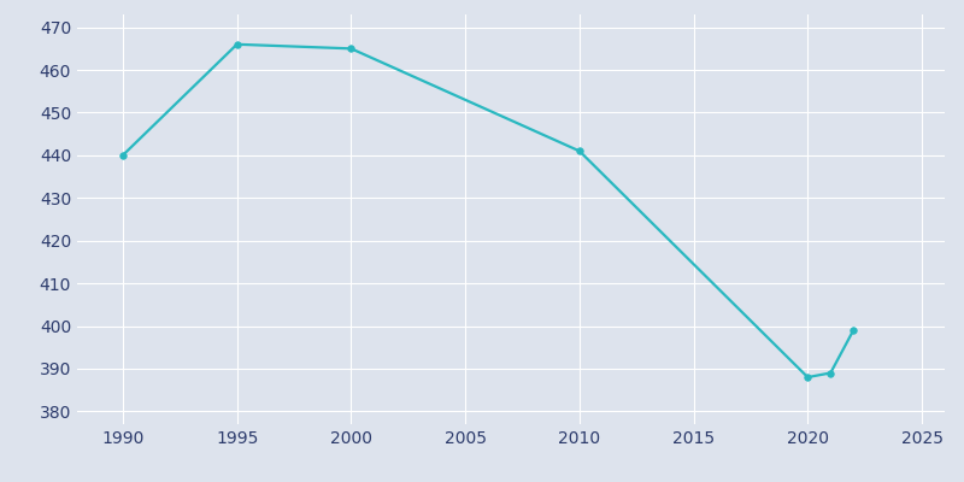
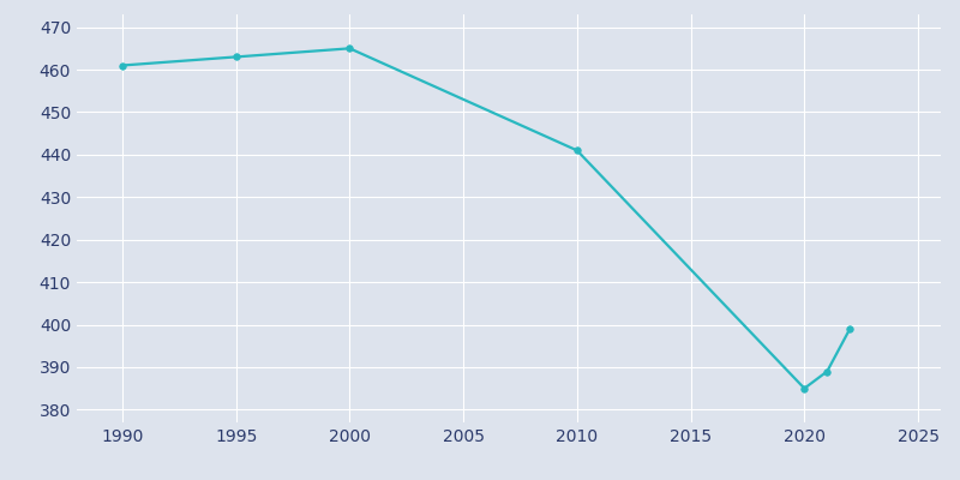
1990: 440 -> 461
1995: 466 -> 463
2020: 388 -> 385
